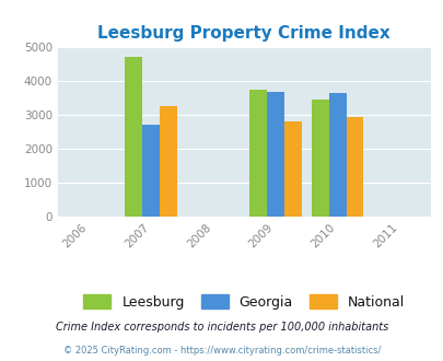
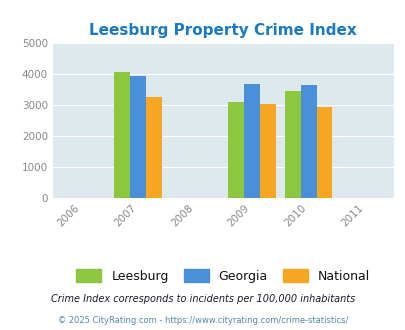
Leesburg/2007: 4700 -> 4060
Georgia/2007: 2700 -> 3920
Leesburg/2009: 3750 -> 3110
National/2009: 2800 -> 3040
